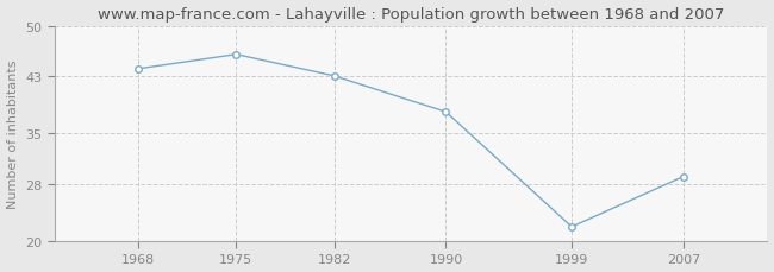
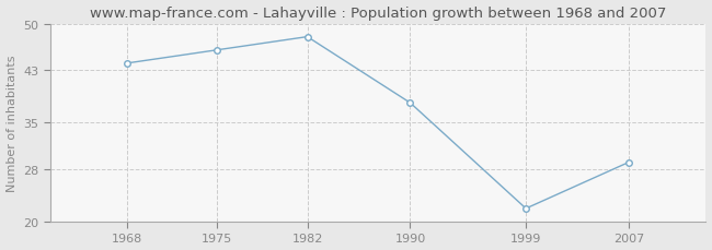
1982: 43 -> 48
